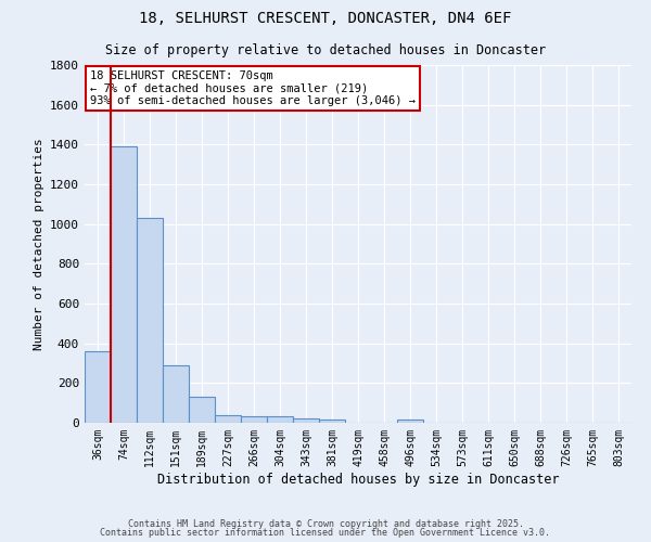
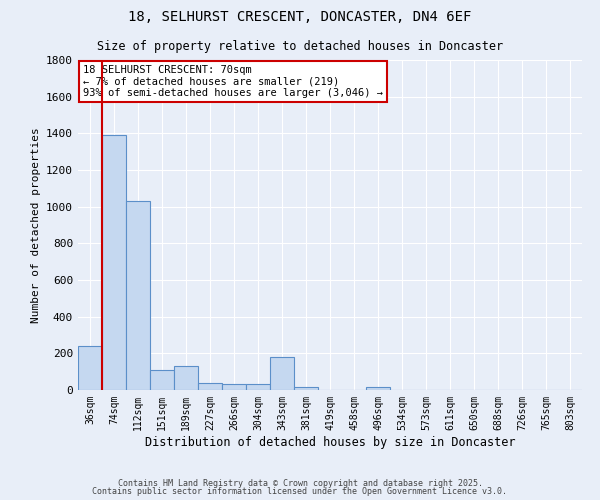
36sqm: 360 -> 240
151sqm: 290 -> 110
343sqm: 20 -> 180
